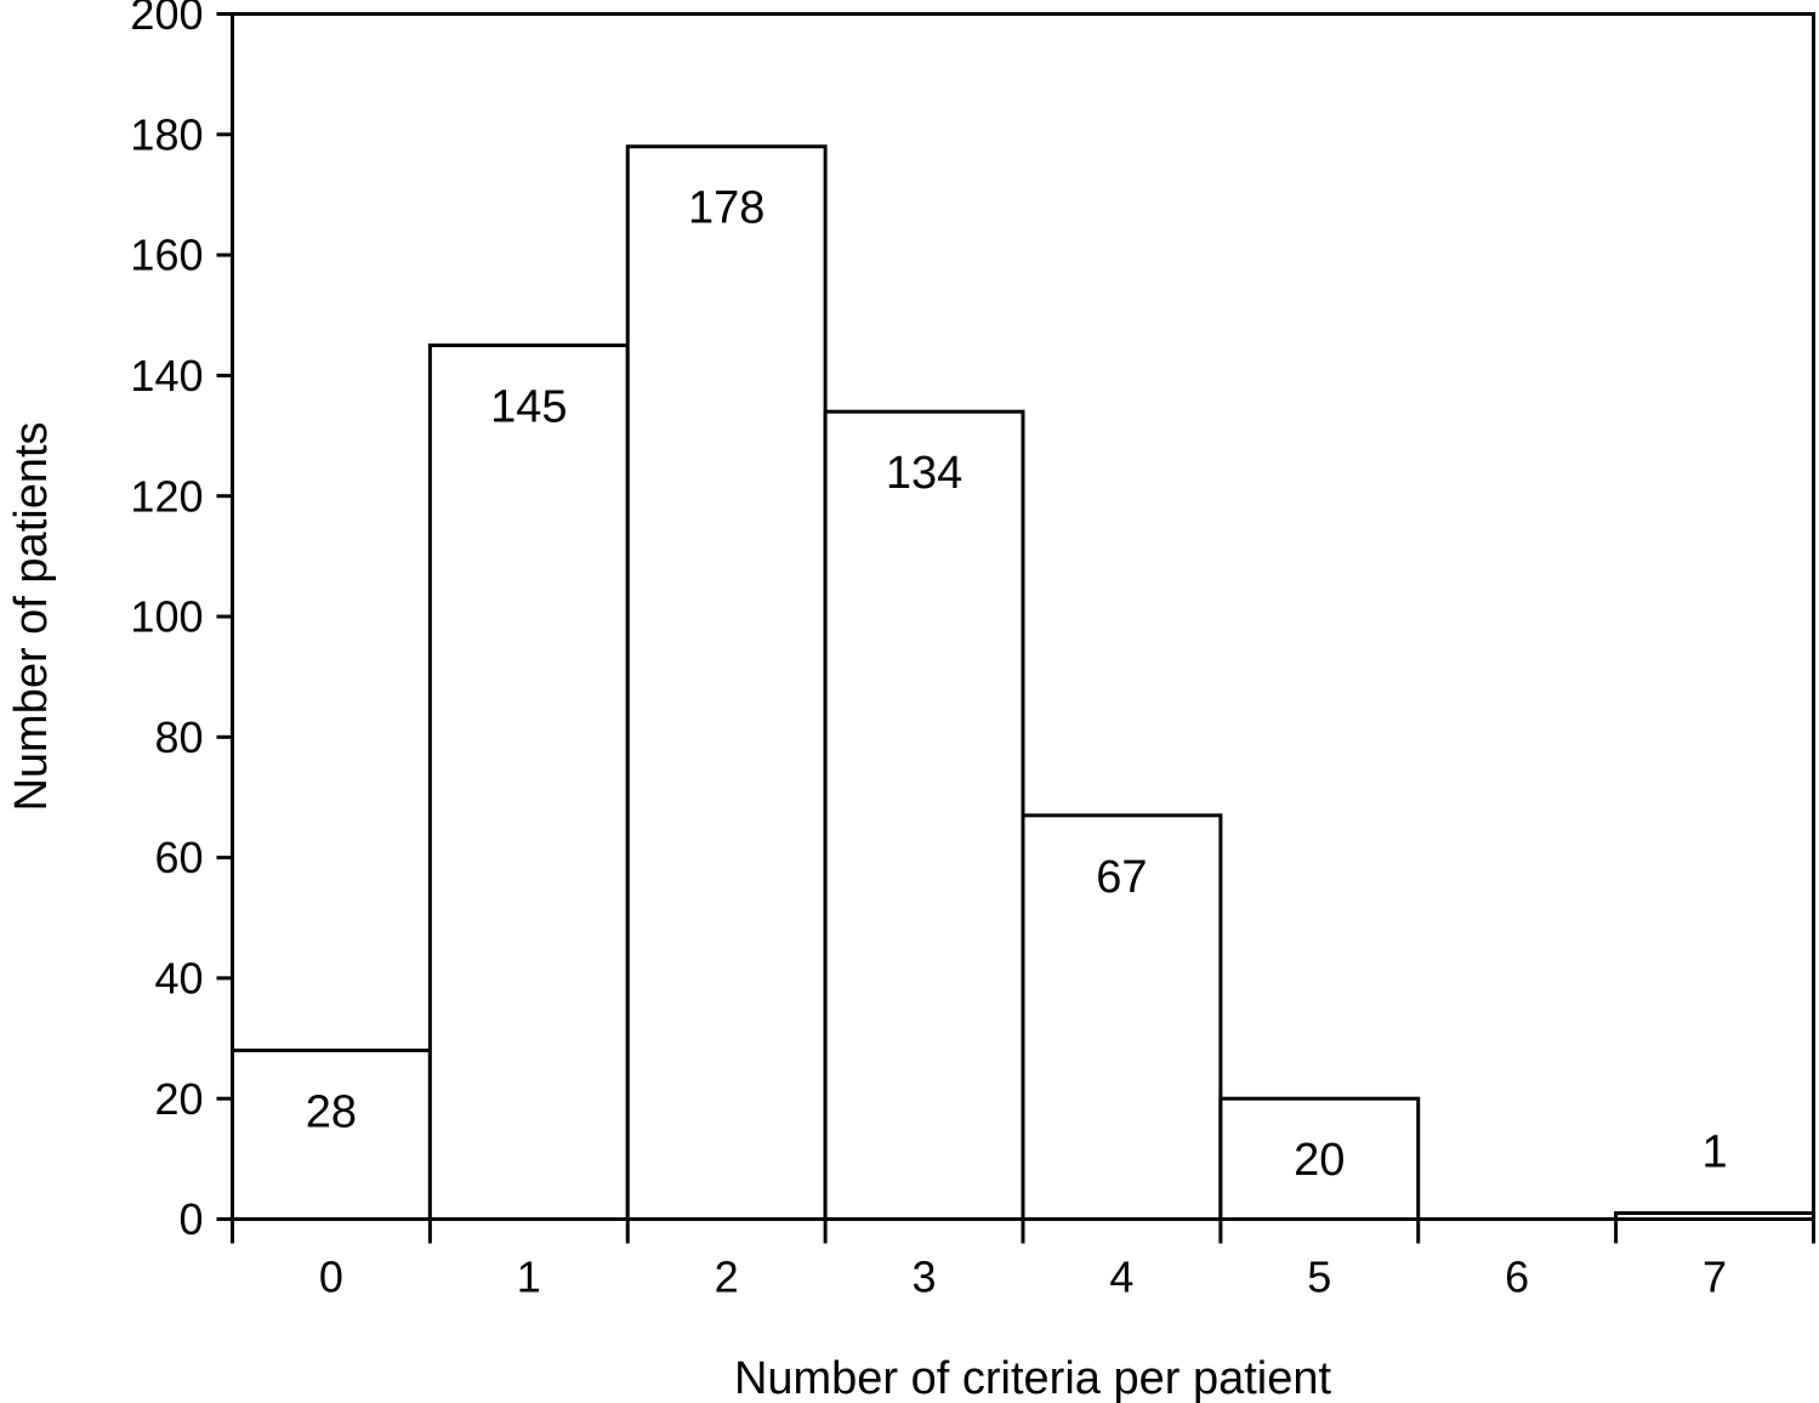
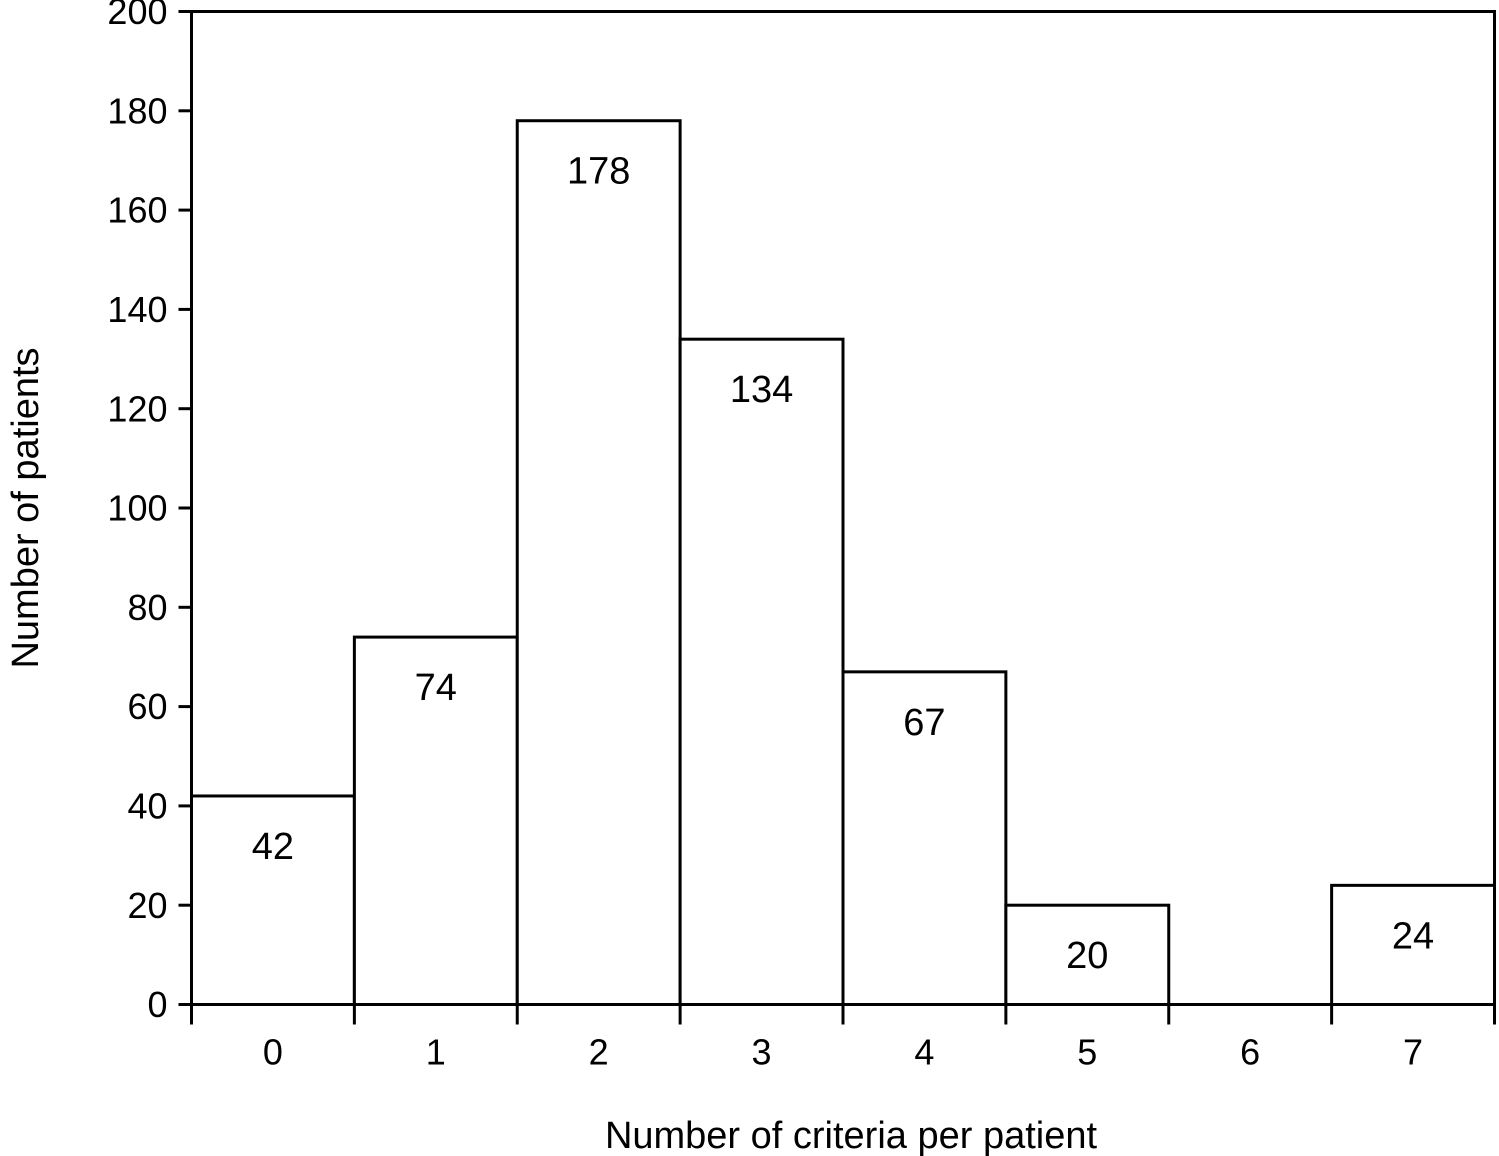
0: 28 -> 42
1: 145 -> 74
7: 1 -> 24
